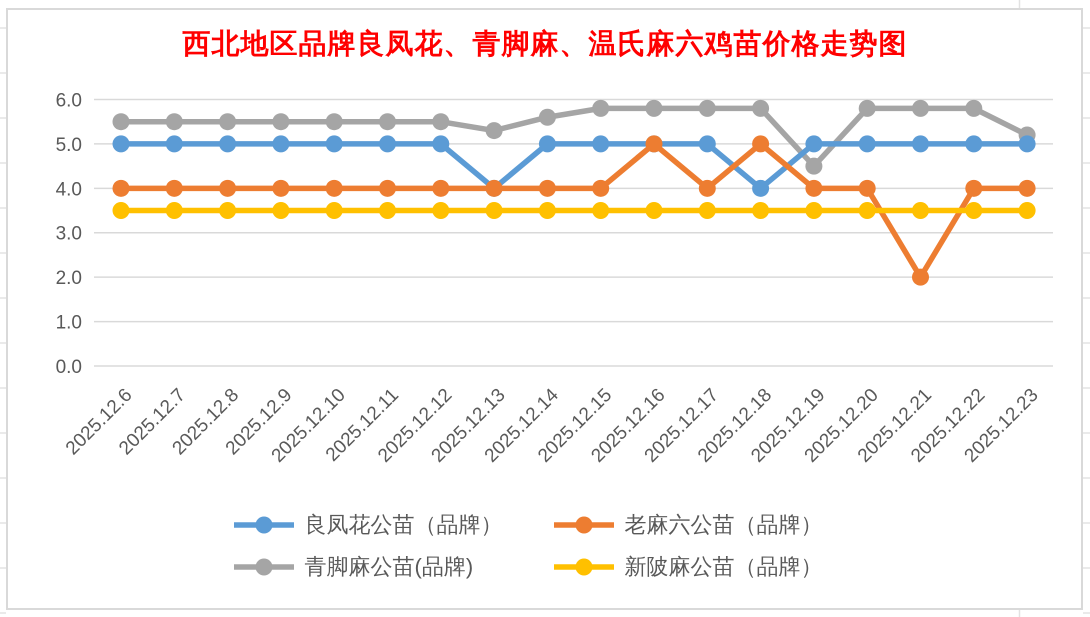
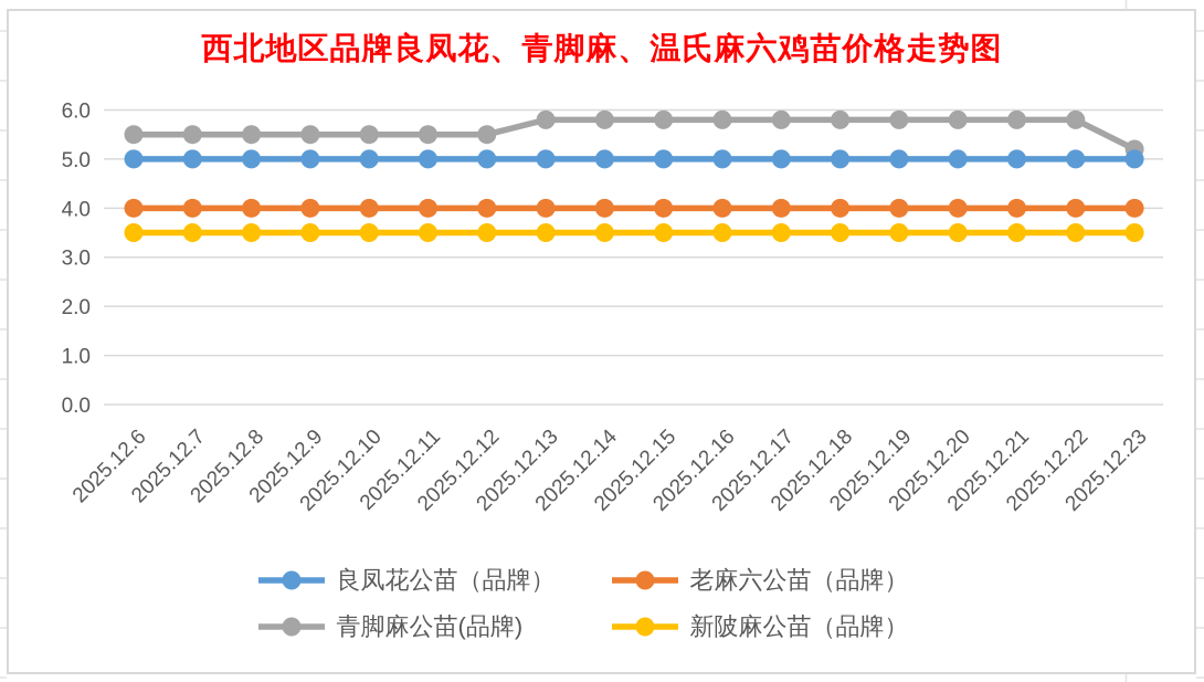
良凤花公苗（品牌）/2025.12.13: 4 -> 5
青脚麻公苗(品牌)/2025.12.13: 5.3 -> 5.8
青脚麻公苗(品牌)/2025.12.14: 5.6 -> 5.8
老麻六公苗（品牌）/2025.12.16: 5 -> 4
良凤花公苗（品牌）/2025.12.18: 4 -> 5
老麻六公苗（品牌）/2025.12.18: 5 -> 4
青脚麻公苗(品牌)/2025.12.19: 4.5 -> 5.8
老麻六公苗（品牌）/2025.12.21: 2 -> 4
